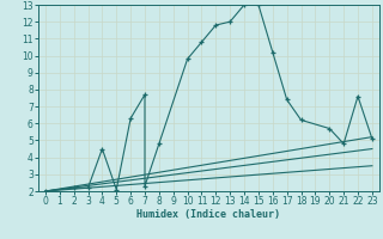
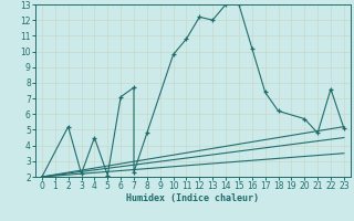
2: 2.2 -> 5.2
6: 6.3 -> 7.1
12: 11.8 -> 12.2
